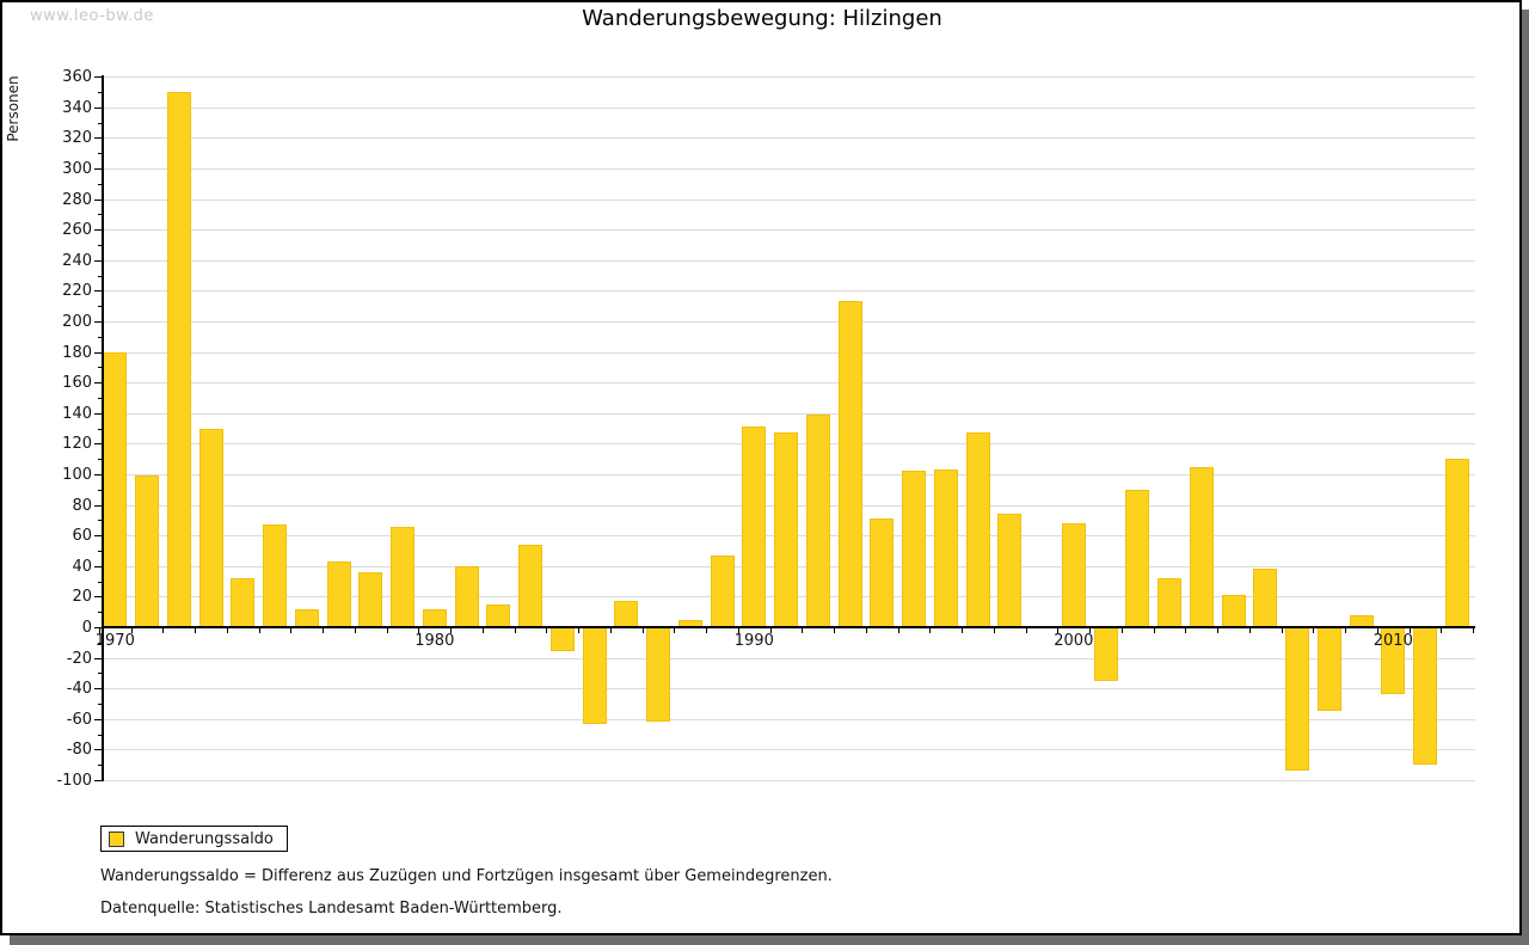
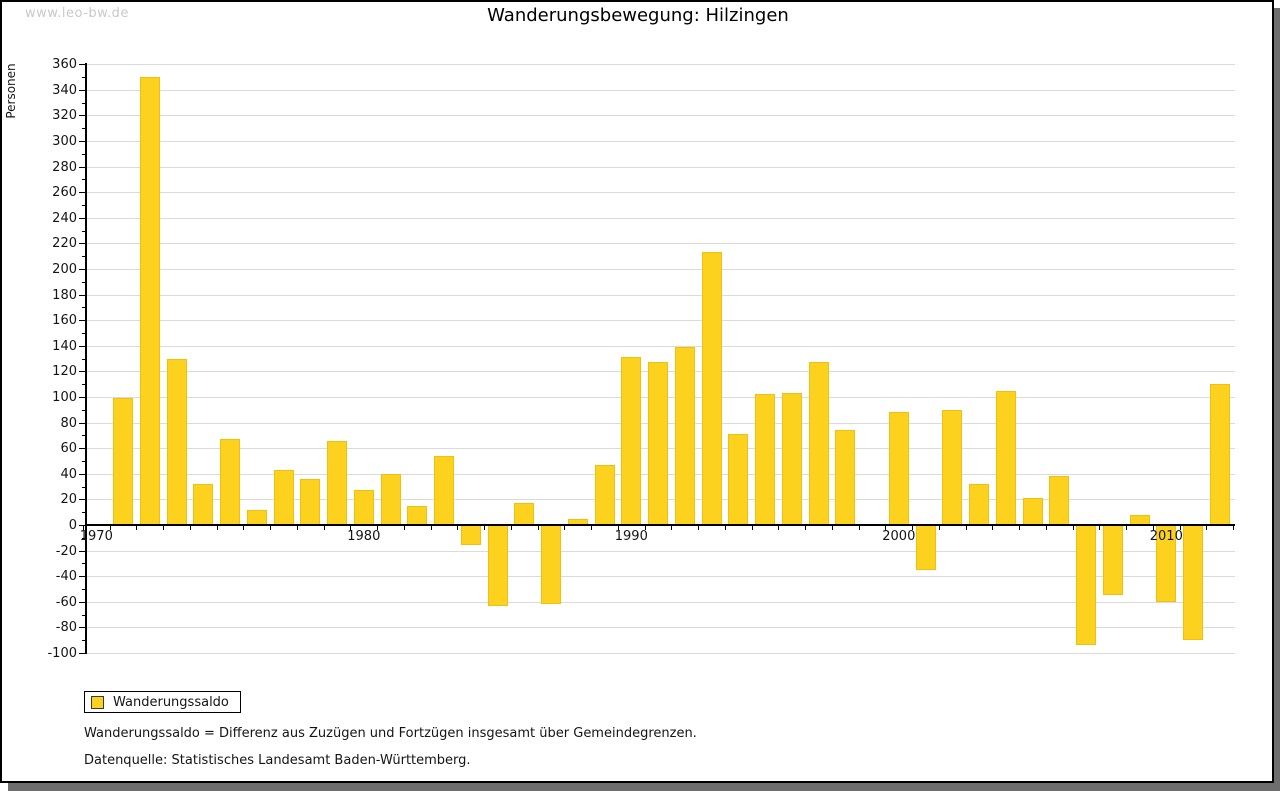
1970: 180 -> 1
1980: 12 -> 27
2000: 68 -> 88
2010: -44 -> -60
